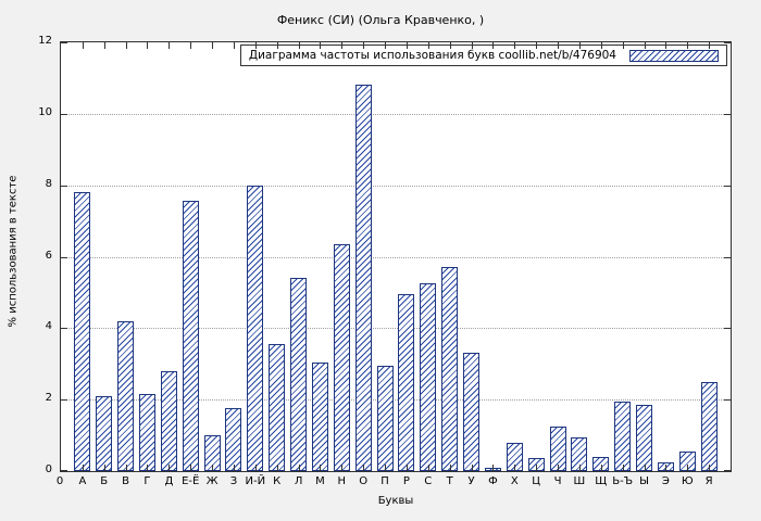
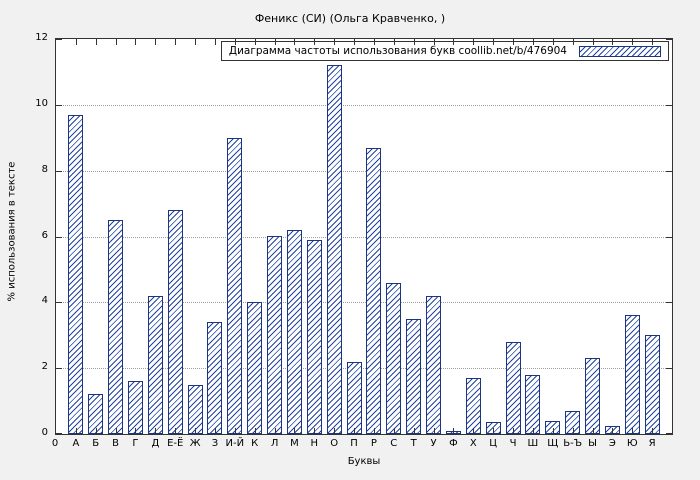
А: 7.8 -> 9.7
Б: 2.1 -> 1.2
В: 4.2 -> 6.5
Г: 2.1 -> 1.6
Д: 2.8 -> 4.2
Е-Ё: 7.5 -> 6.8
Ж: 1.0 -> 1.5
З: 1.8 -> 3.4
И-Й: 8.0 -> 9.0
К: 3.5 -> 4.0
Л: 5.4 -> 6.0
М: 3.0 -> 6.2
Н: 6.3 -> 5.9
О: 10.8 -> 11.2
П: 3.0 -> 2.2
Р: 5.0 -> 8.7
С: 5.2 -> 4.6
Т: 5.7 -> 3.5
У: 3.3 -> 4.2
Х: 0.8 -> 1.7
Ч: 1.2 -> 2.8
Ш: 0.9 -> 1.8
Ь-Ъ: 1.9 -> 0.7
Ы: 1.9 -> 2.3
Ю: 0.6 -> 3.6
Я: 2.5 -> 3.0
